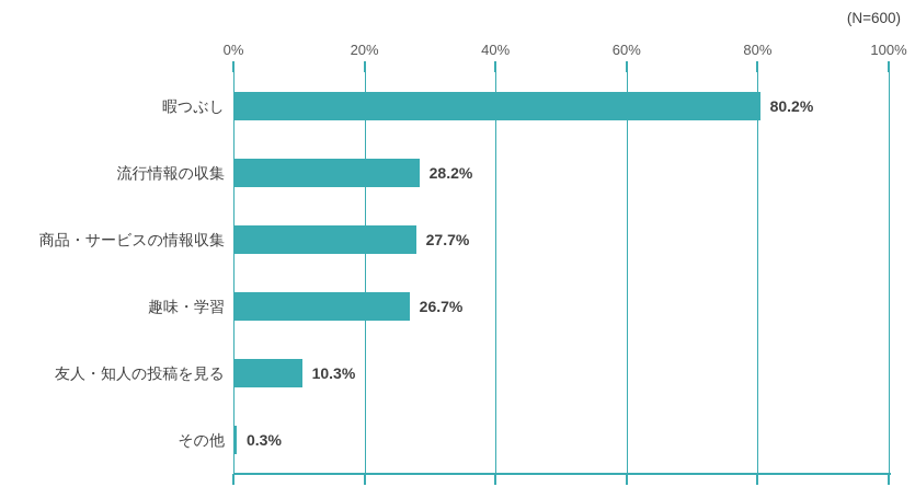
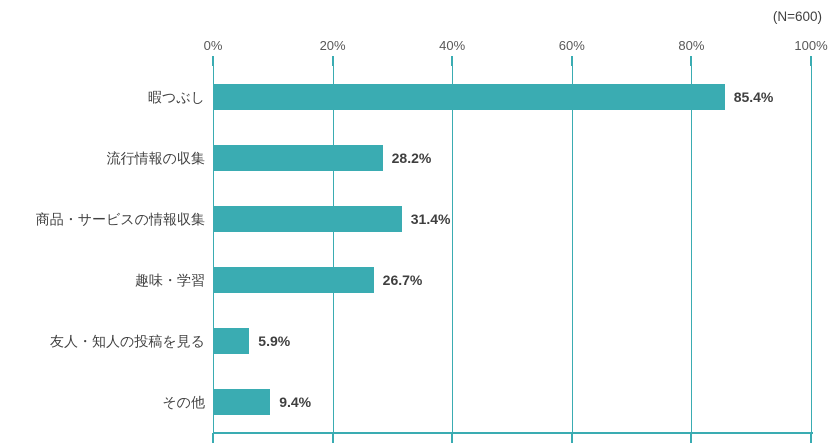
暇つぶし: 80.2% -> 85.4%
商品・サービスの情報収集: 27.7% -> 31.4%
友人・知人の投稿を見る: 10.3% -> 5.9%
その他: 0.3% -> 9.4%
